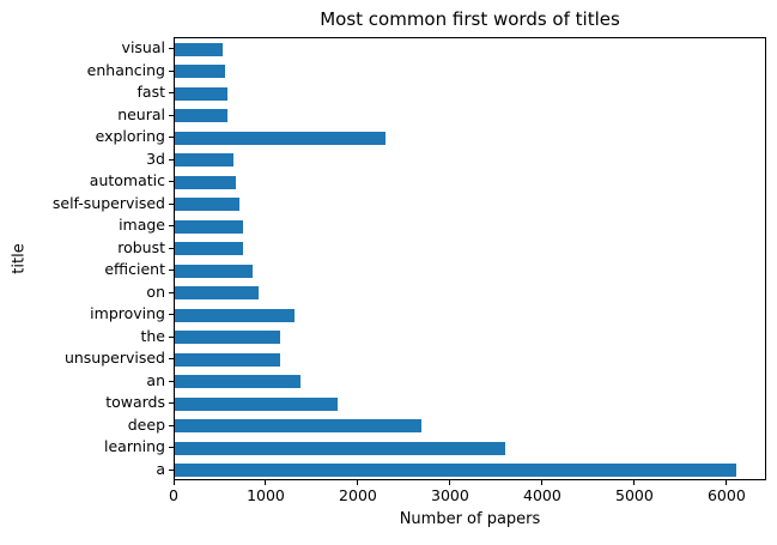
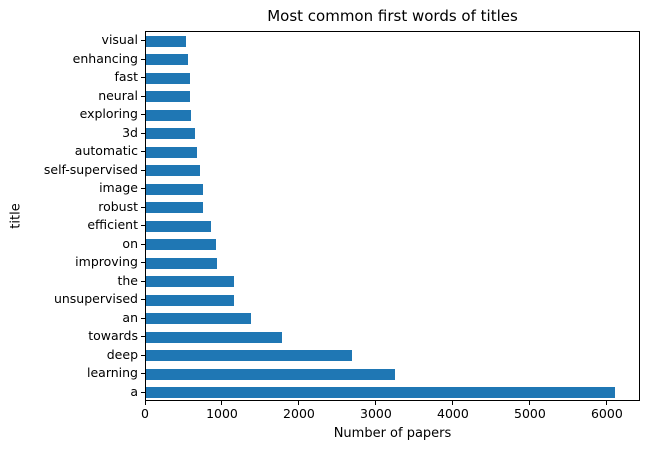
exploring: 2300 -> 600
improving: 1300 -> 900
learning: 3600 -> 3200
